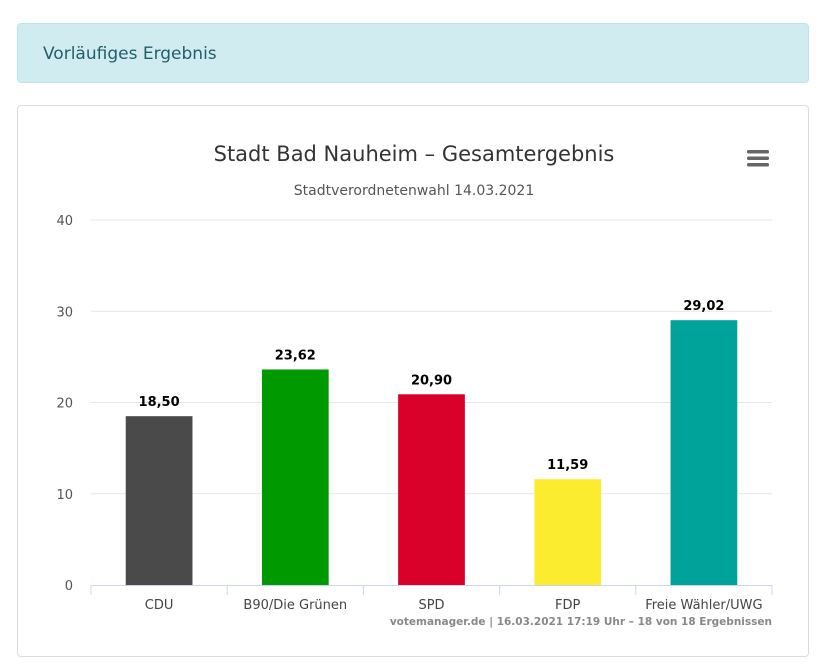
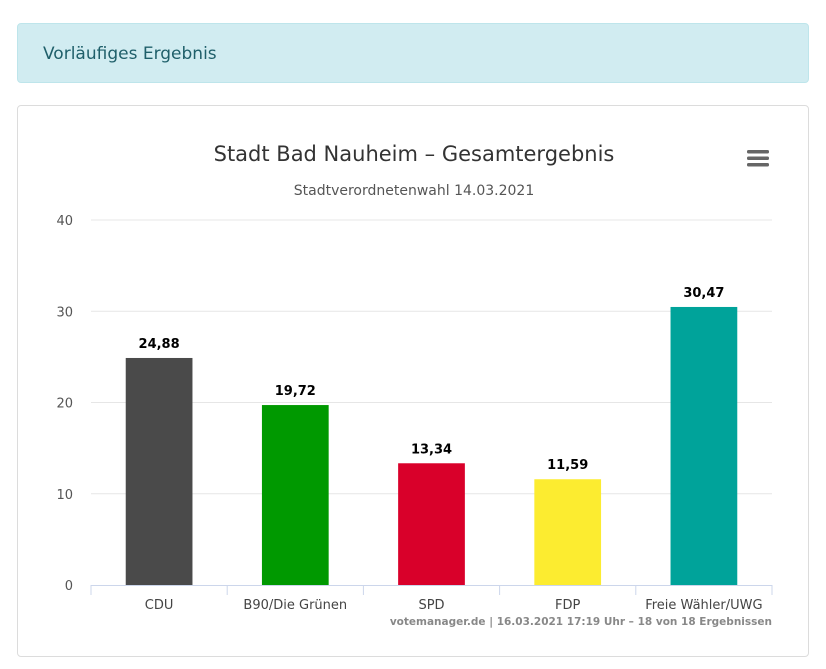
CDU: 18,50 -> 24,88
B90/Die Grünen: 23,62 -> 19,72
SPD: 20,90 -> 13,34
Freie Wähler/UWG: 29,02 -> 30,47
